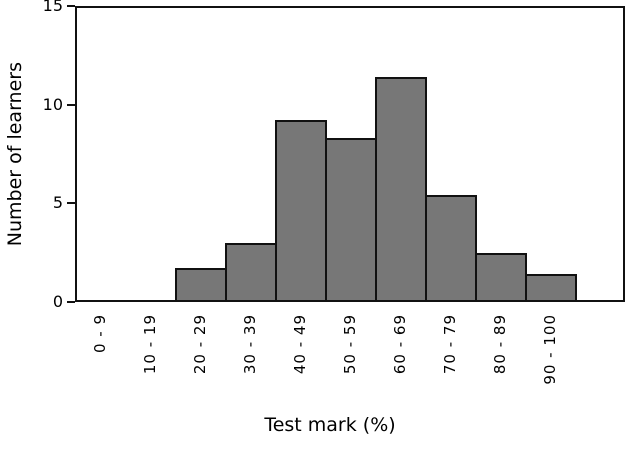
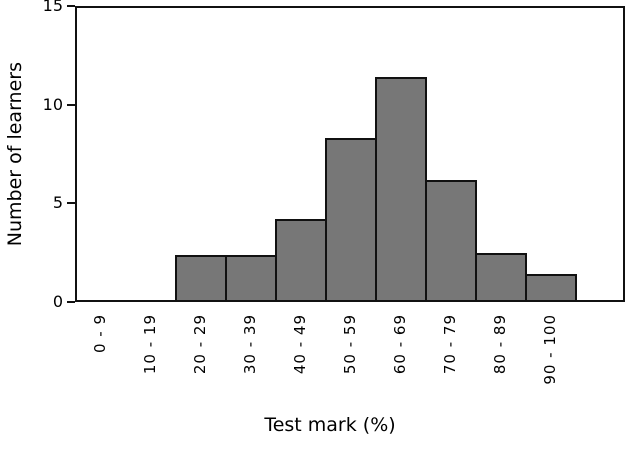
20 - 29: 1.7 -> 2.4
30 - 39: 3.0 -> 2.4
40 - 49: 9.2 -> 4.2
70 - 79: 5.4 -> 6.2
